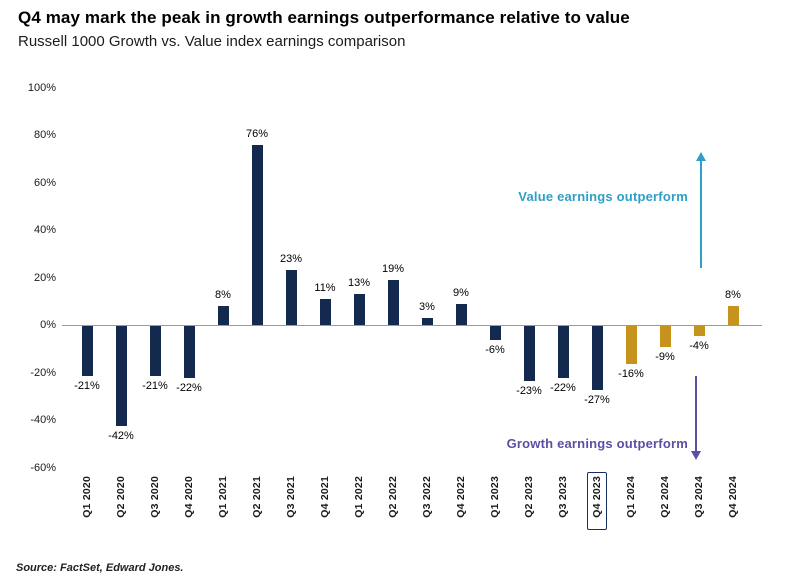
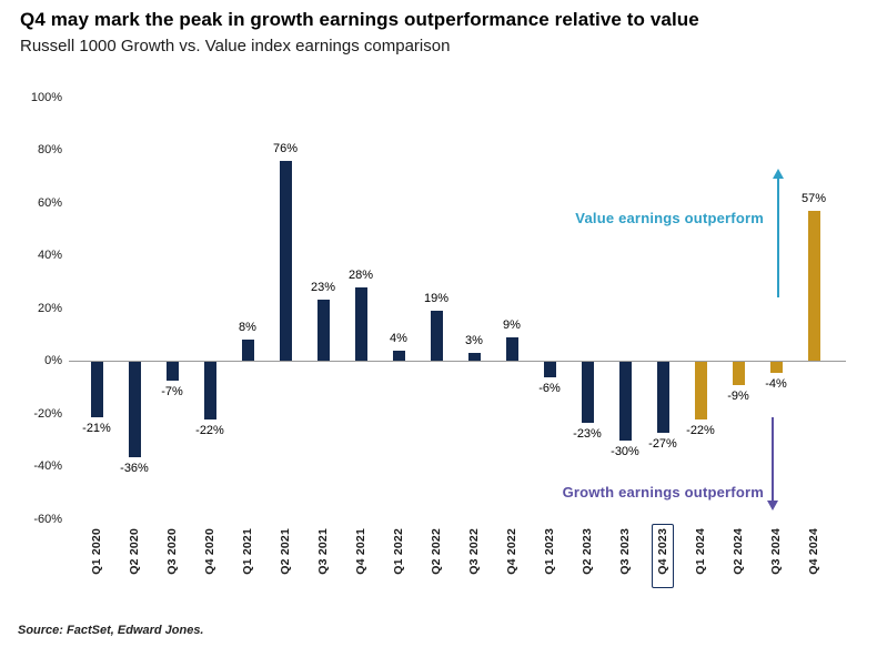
Q2 2020: -42% -> -36%
Q3 2020: -21% -> -7%
Q4 2021: 11% -> 28%
Q1 2022: 13% -> 4%
Q3 2023: -22% -> -30%
Q1 2024: -16% -> -22%
Q4 2024: 8% -> 57%
